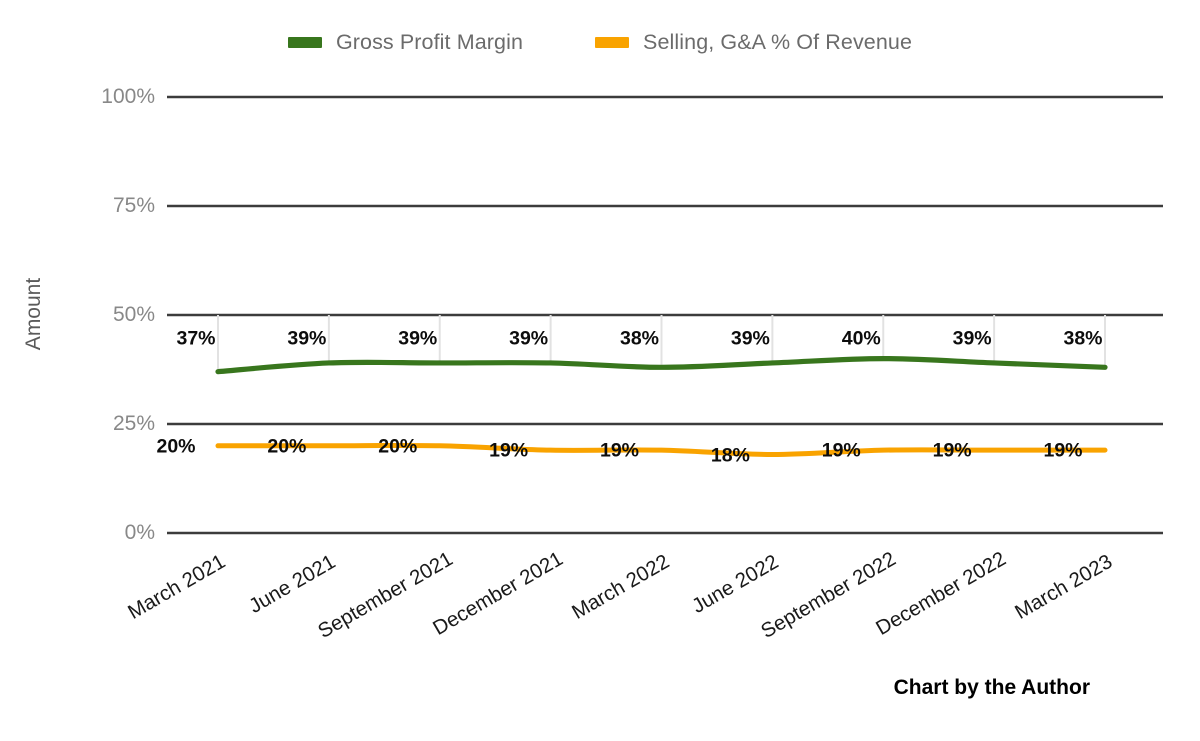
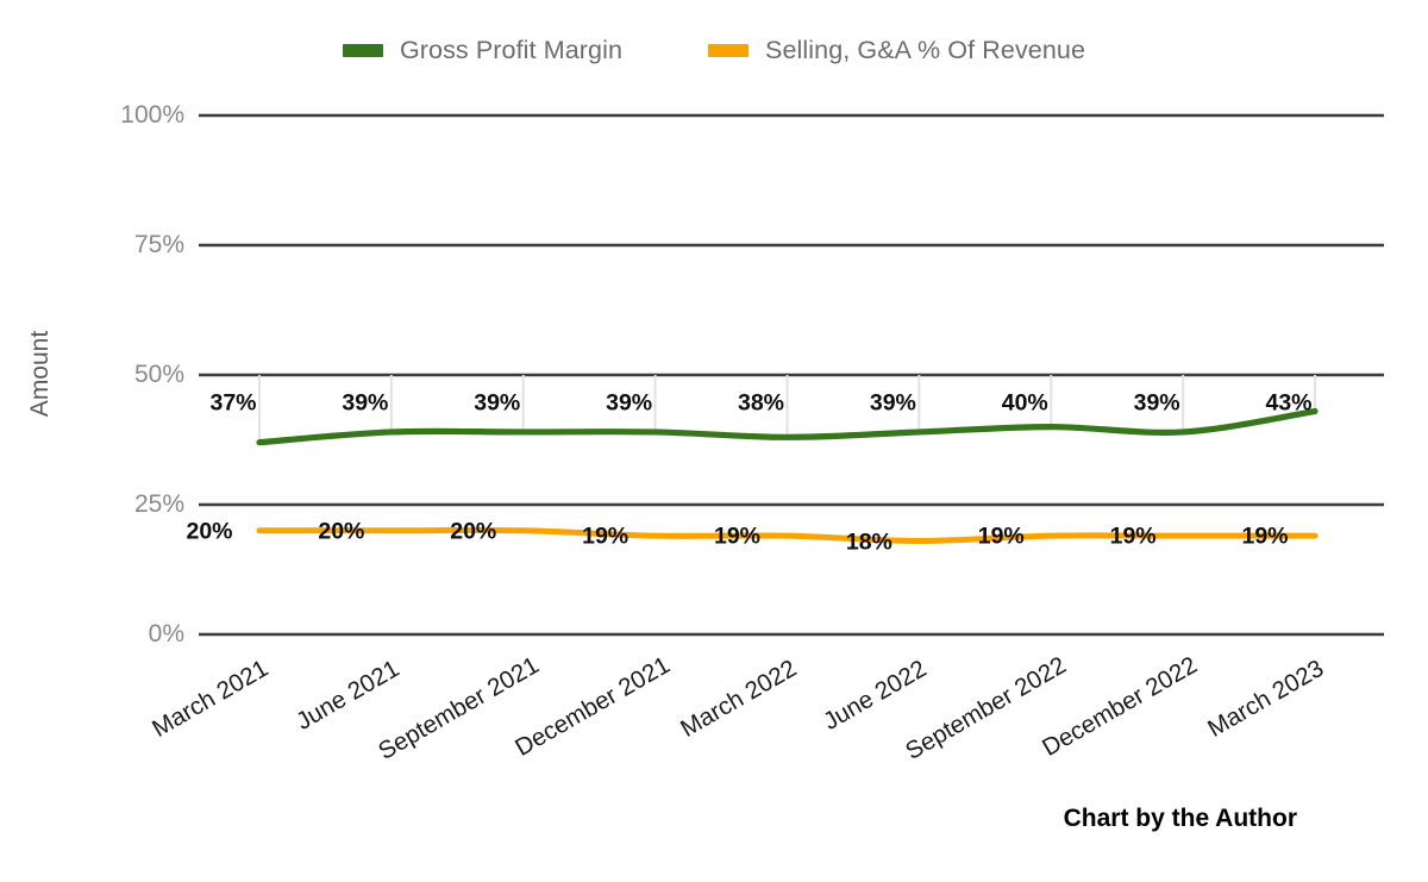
Gross Profit Margin/March 2023: 38% -> 43%
